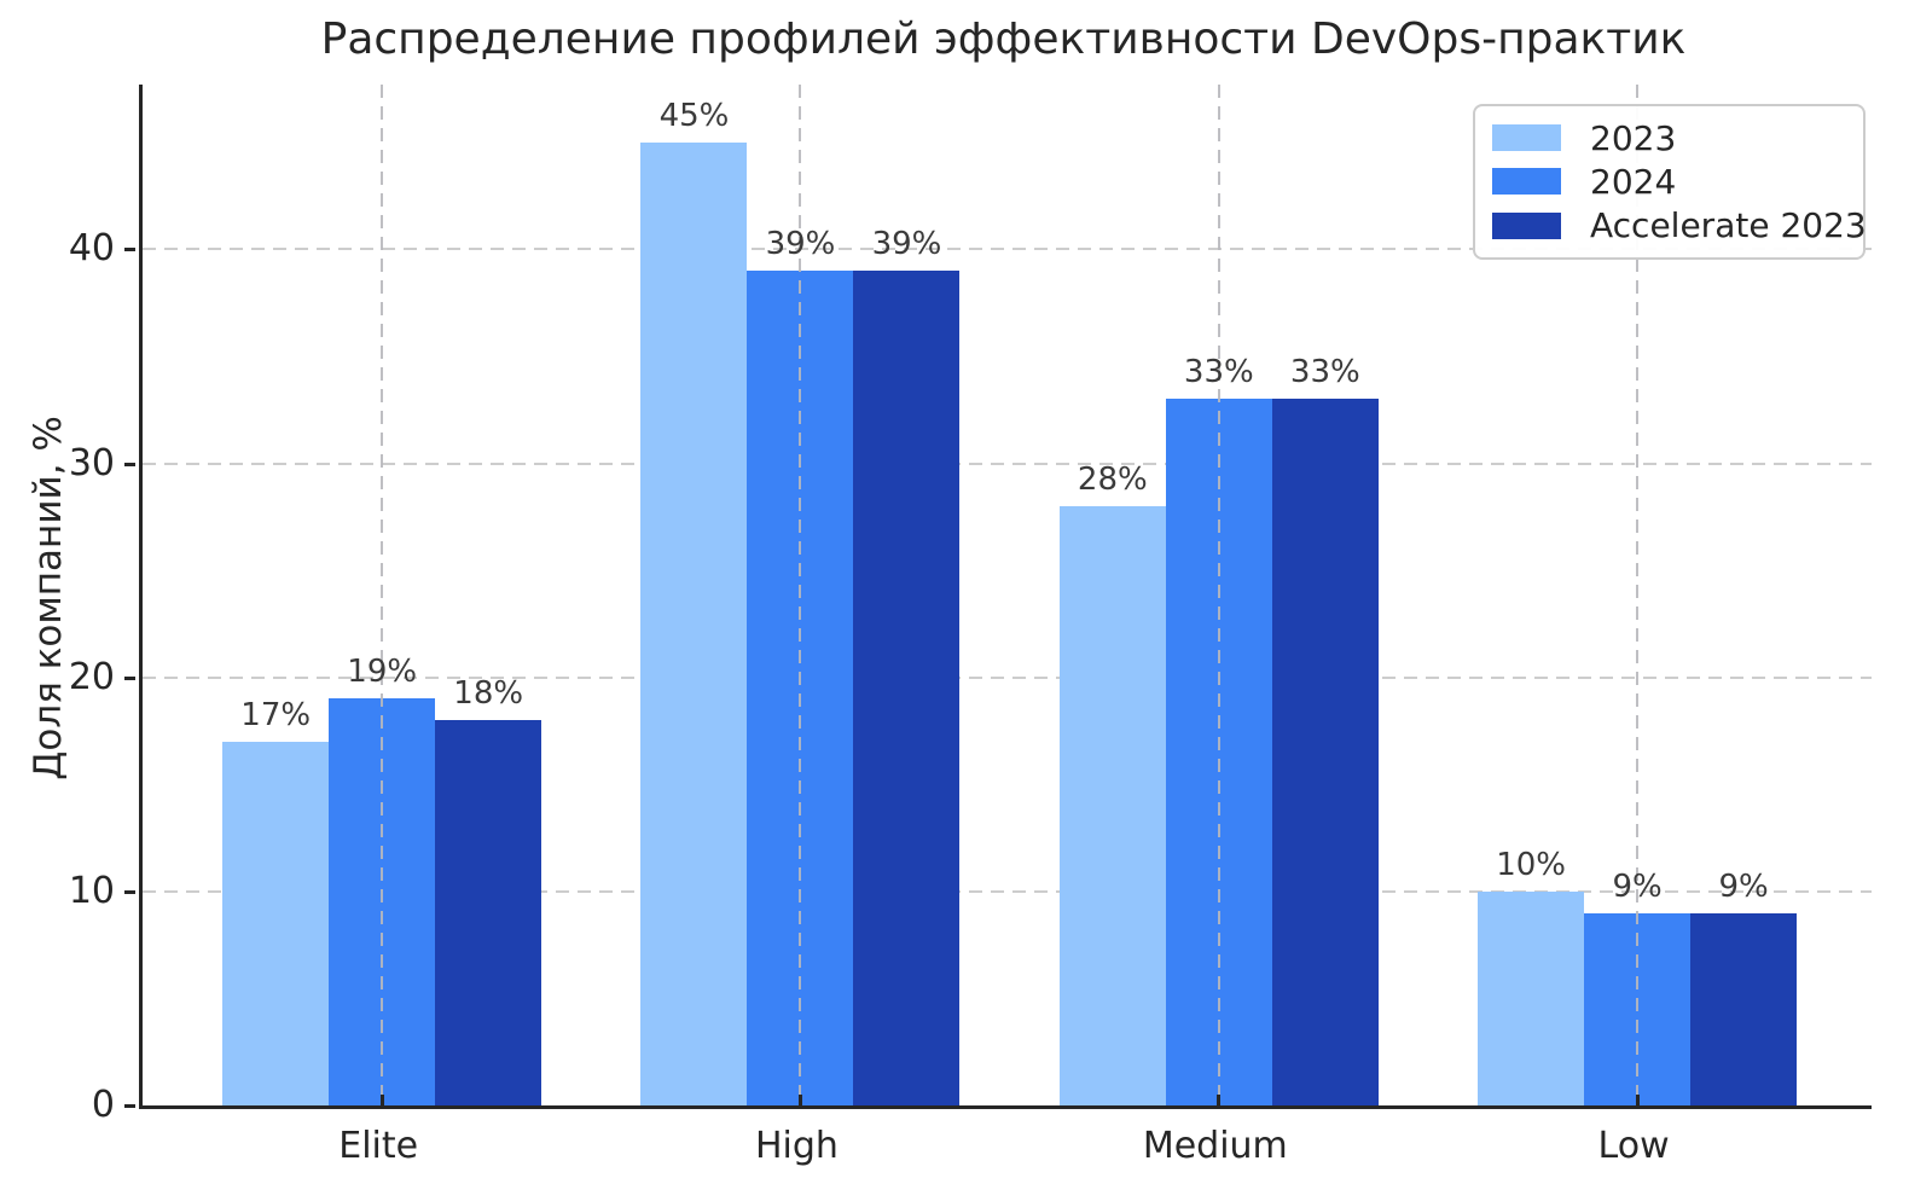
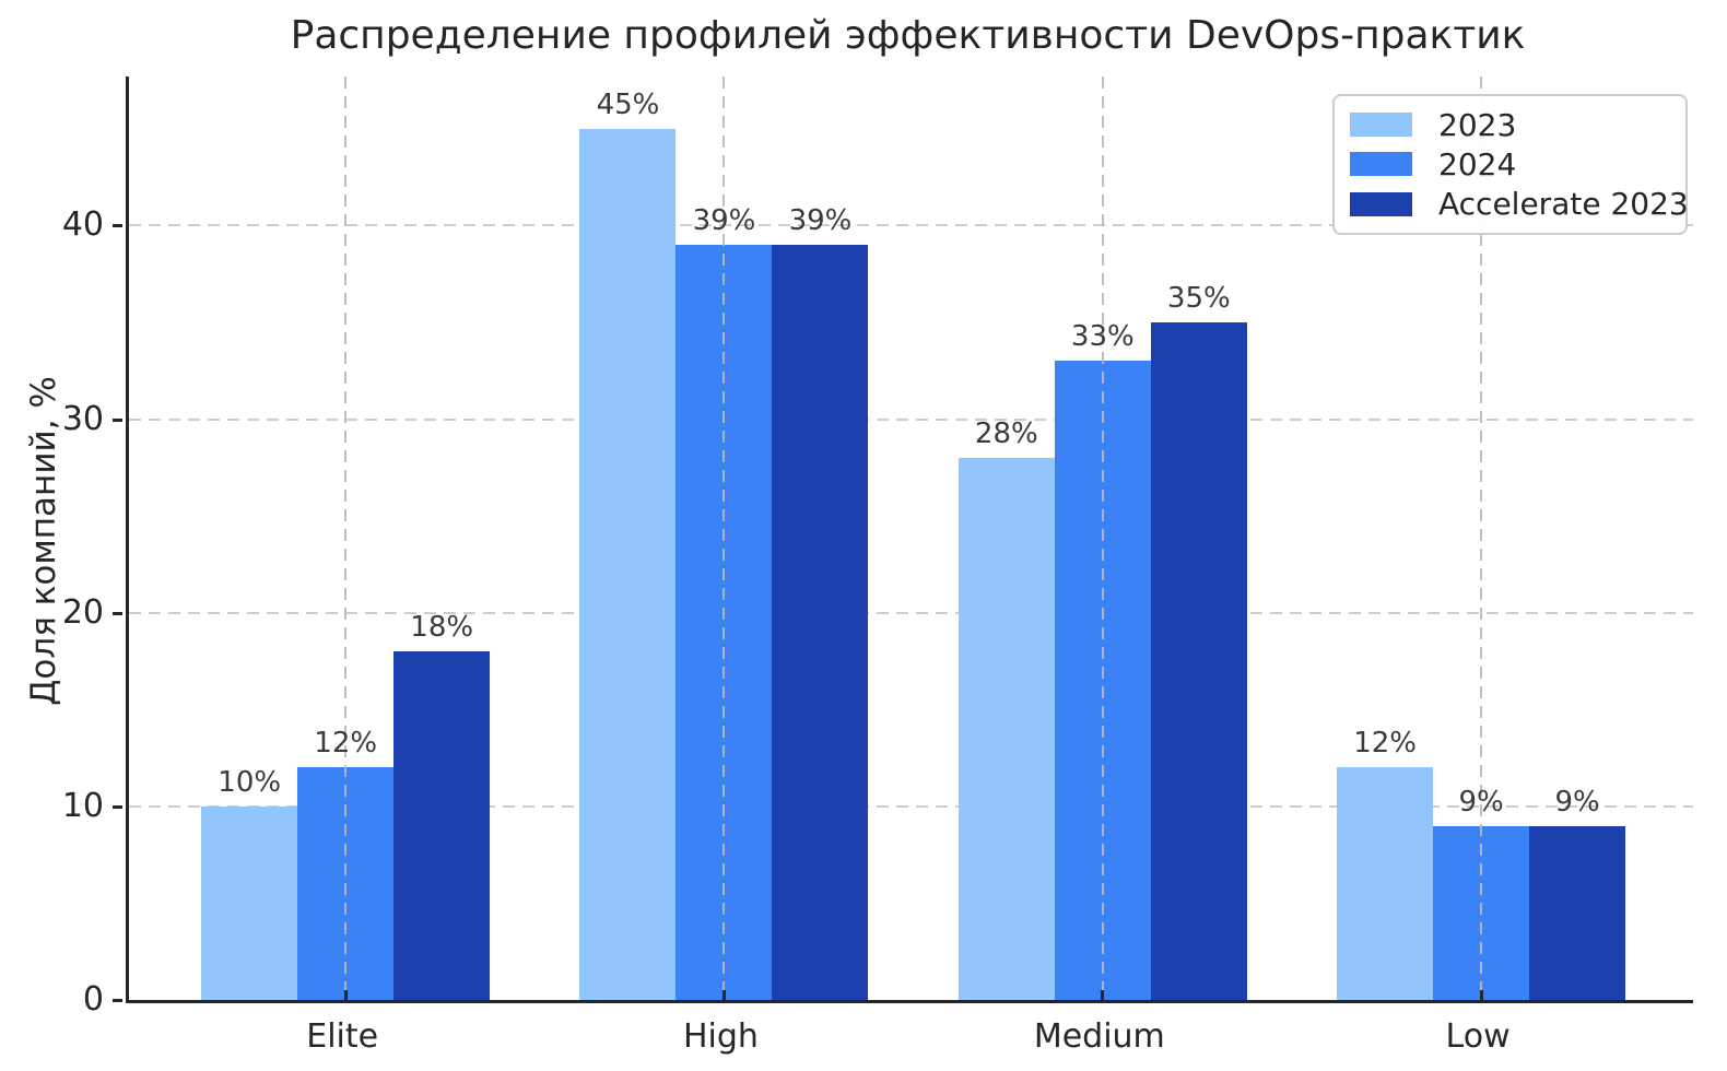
2023/Elite: 17% -> 10%
2024/Elite: 19% -> 12%
Accelerate 2023/Medium: 33% -> 35%
2023/Low: 10% -> 12%
